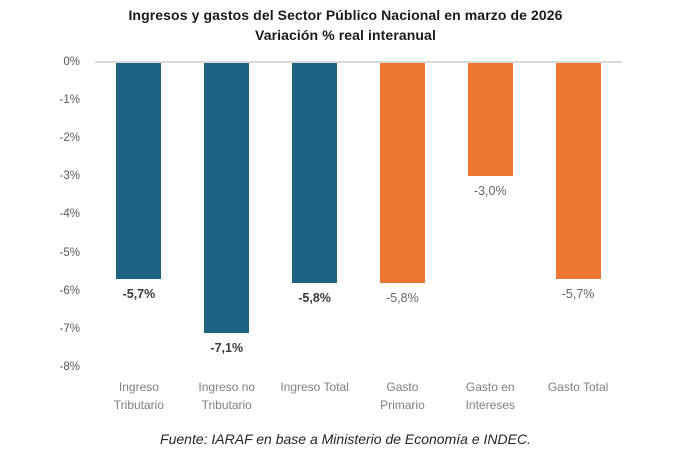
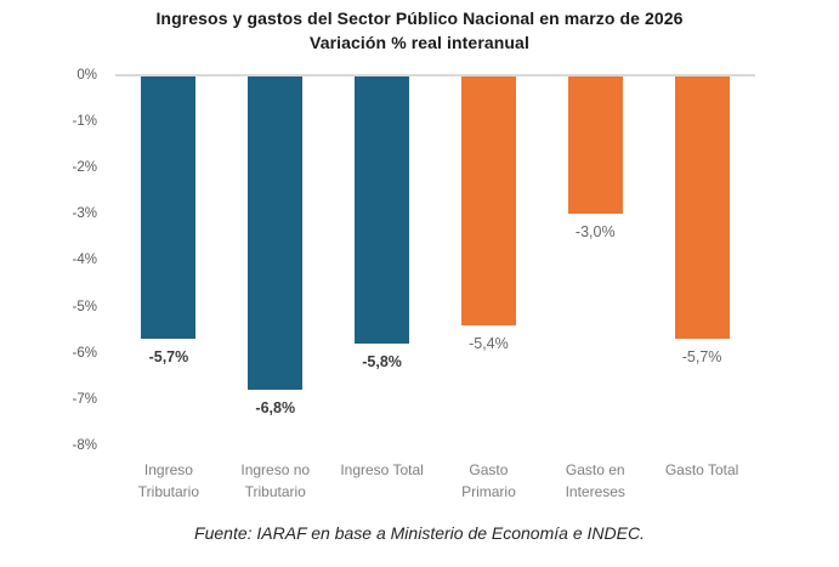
Ingreso no Tributario: -7,1% -> -6,8%
Gasto Primario: -5,8% -> -5,4%
